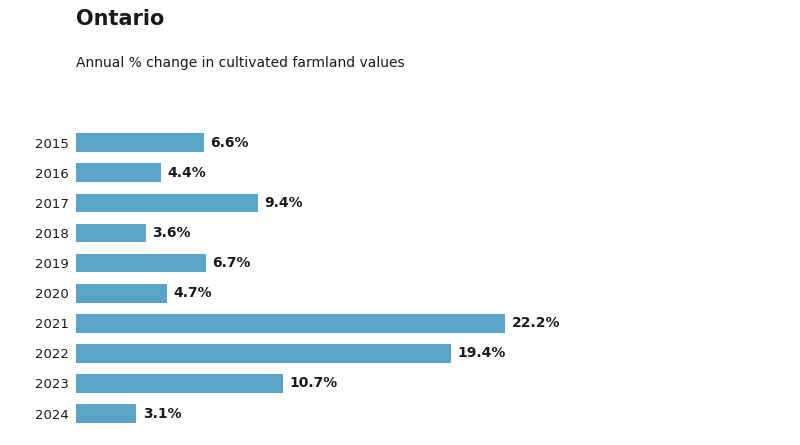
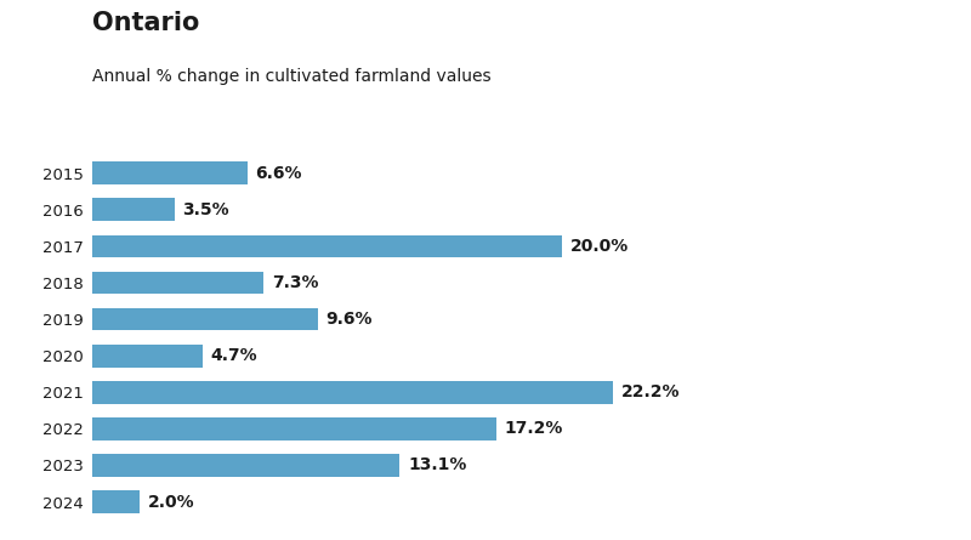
2016: 4.4% -> 3.5%
2017: 9.4% -> 20.0%
2018: 3.6% -> 7.3%
2019: 6.7% -> 9.6%
2022: 19.4% -> 17.2%
2023: 10.7% -> 13.1%
2024: 3.1% -> 2.0%
